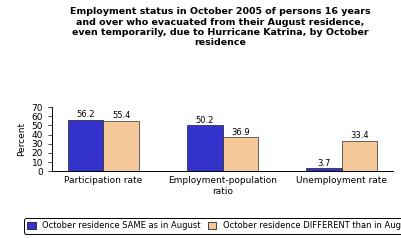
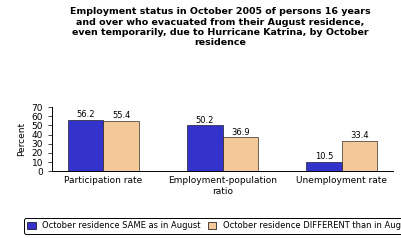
October residence SAME as in August/Unemployment rate: 3.7 -> 10.5
